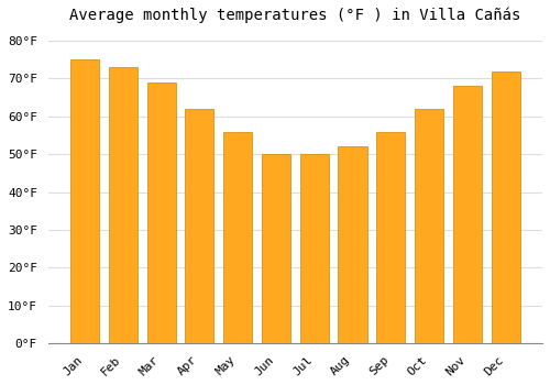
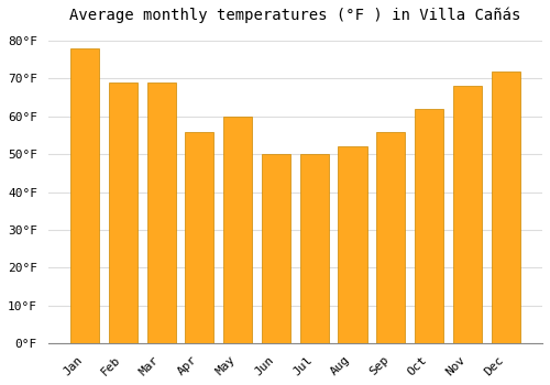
Jan: 75°F -> 78°F
Feb: 73°F -> 69°F
Apr: 62°F -> 56°F
May: 56°F -> 60°F
